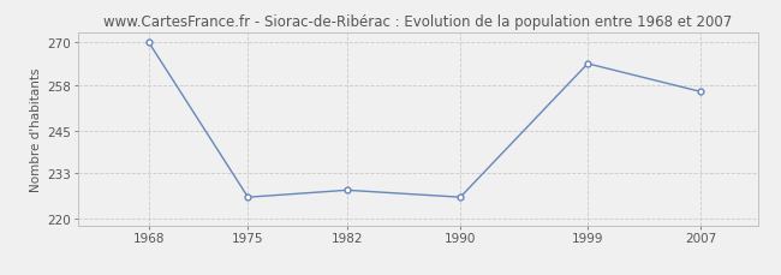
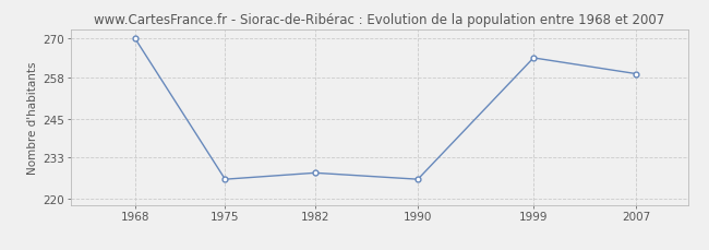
2007: 256 -> 259
